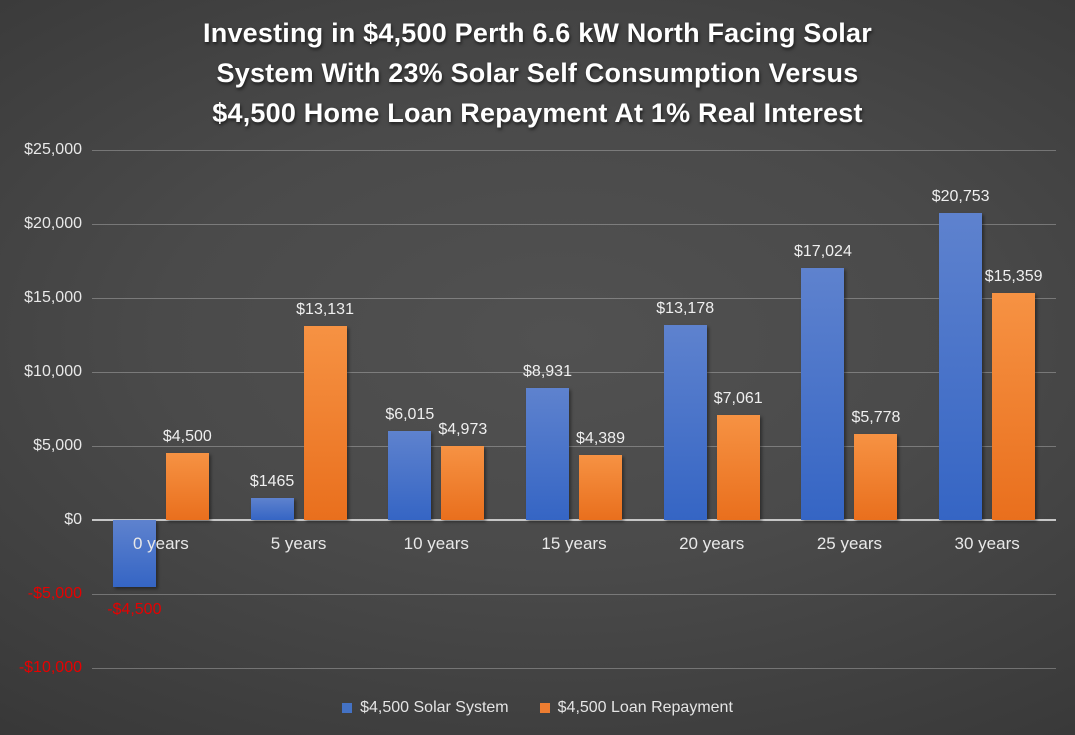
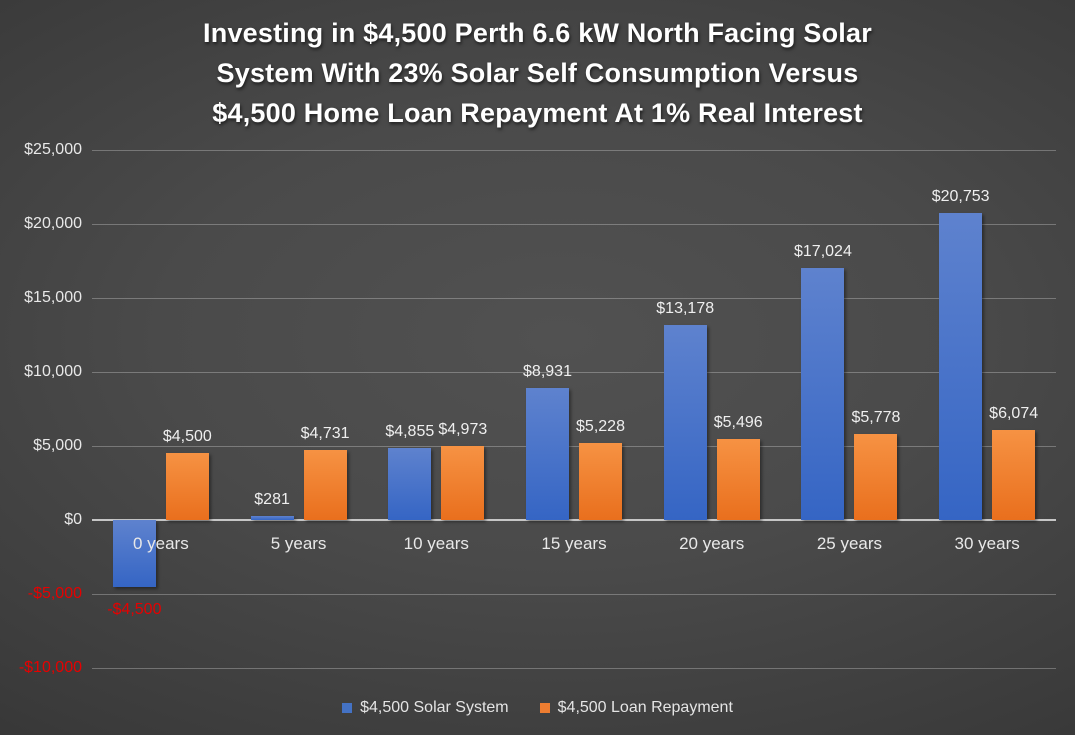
$4,500 Solar System/5 years: $1465 -> $281
$4,500 Loan Repayment/5 years: $13,131 -> $4,731
$4,500 Solar System/10 years: $6,015 -> $4,855
$4,500 Loan Repayment/15 years: $4,389 -> $5,228
$4,500 Loan Repayment/20 years: $7,061 -> $5,496
$4,500 Loan Repayment/30 years: $15,359 -> $6,074
